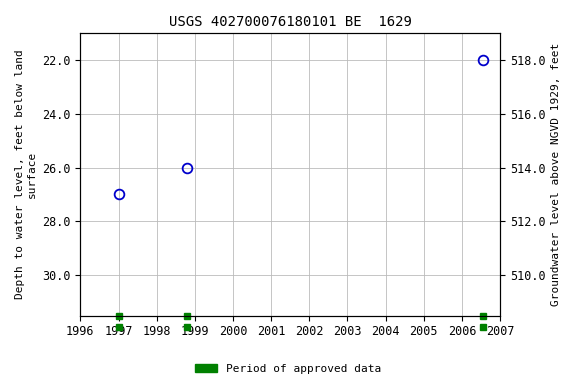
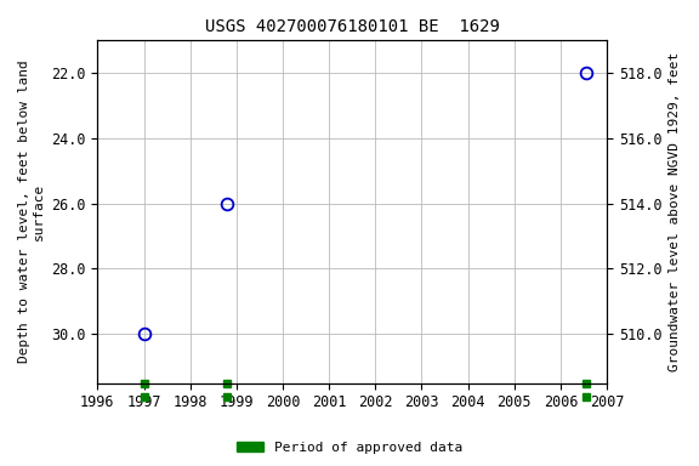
1997: 27 -> 30
